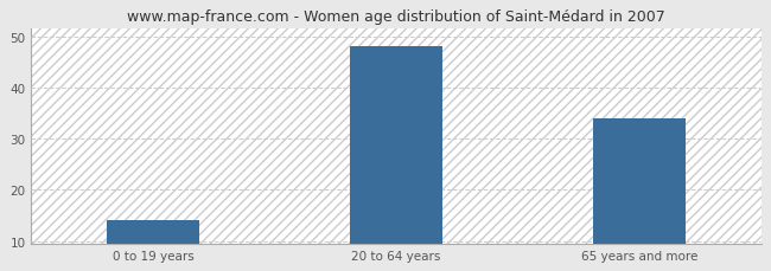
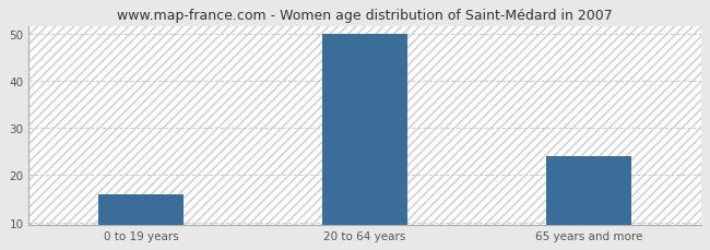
0 to 19 years: 14 -> 16
20 to 64 years: 48 -> 50
65 years and more: 34 -> 24
